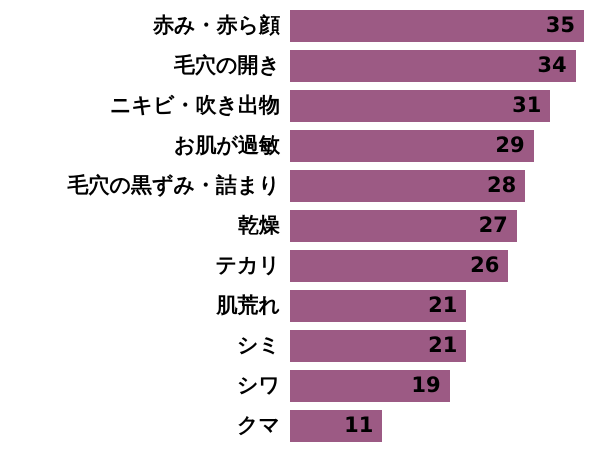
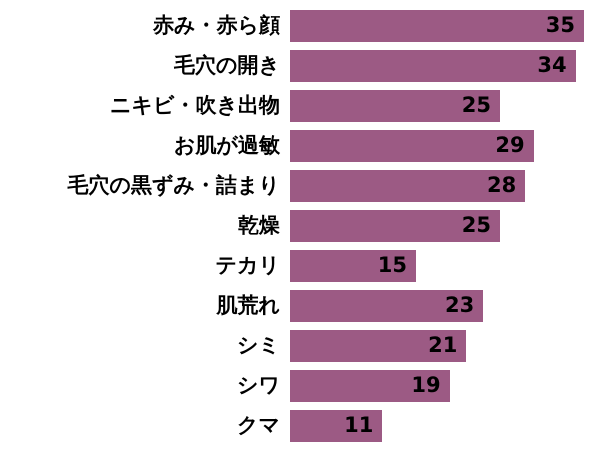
ニキビ・吹き出物: 31 -> 25
乾燥: 27 -> 25
テカリ: 26 -> 15
肌荒れ: 21 -> 23
